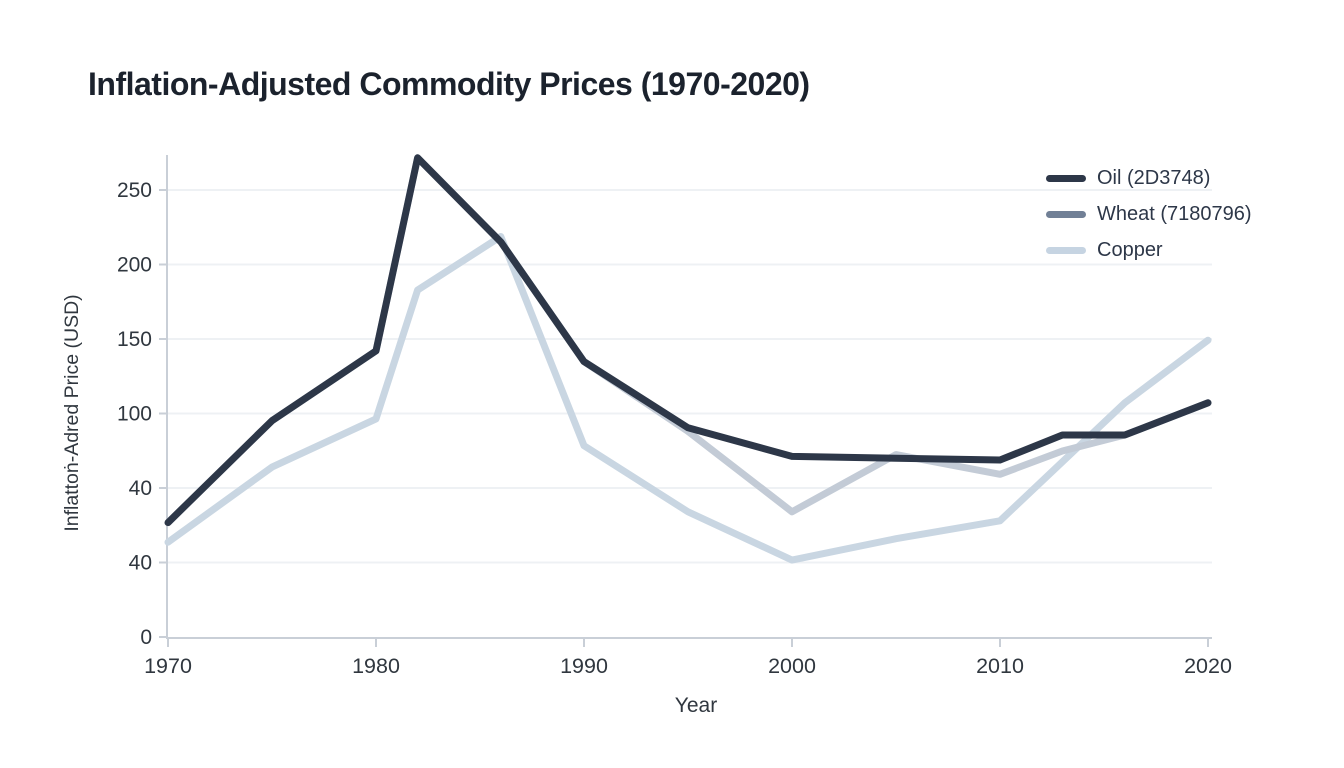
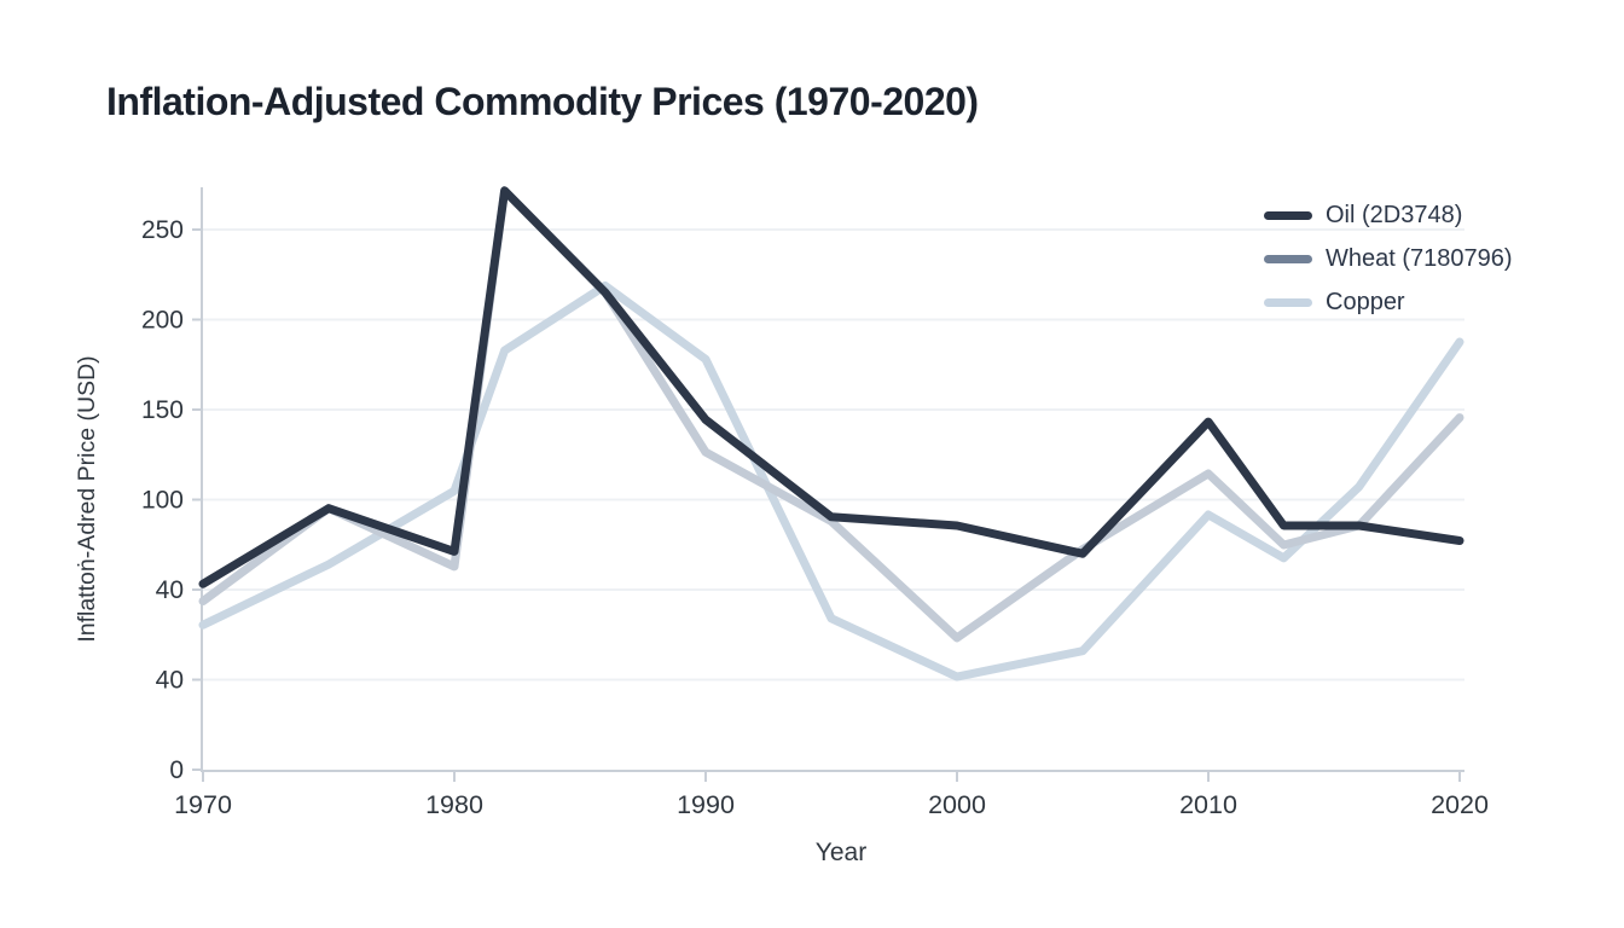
Oil (2D3748)/1970: 64 -> 86
Wheat (7180796)/1970: 64 -> 78
Copper/1970: 53 -> 67
Oil (2D3748)/1980: 160 -> 101
Wheat (7180796)/1980: 160 -> 94
Copper/1980: 122 -> 129
Oil (2D3748)/1990: 154 -> 162
Wheat (7180796)/1990: 154 -> 147
Copper/1990: 107 -> 190
Oil (2D3748)/2000: 101 -> 113
Wheat (7180796)/2000: 70 -> 61
Oil (2D3748)/2010: 99 -> 161
Wheat (7180796)/2010: 91 -> 137
Copper/2010: 65 -> 118
Oil (2D3748)/2020: 131 -> 106
Wheat (7180796)/2020: 131 -> 163
Copper/2020: 166 -> 198
